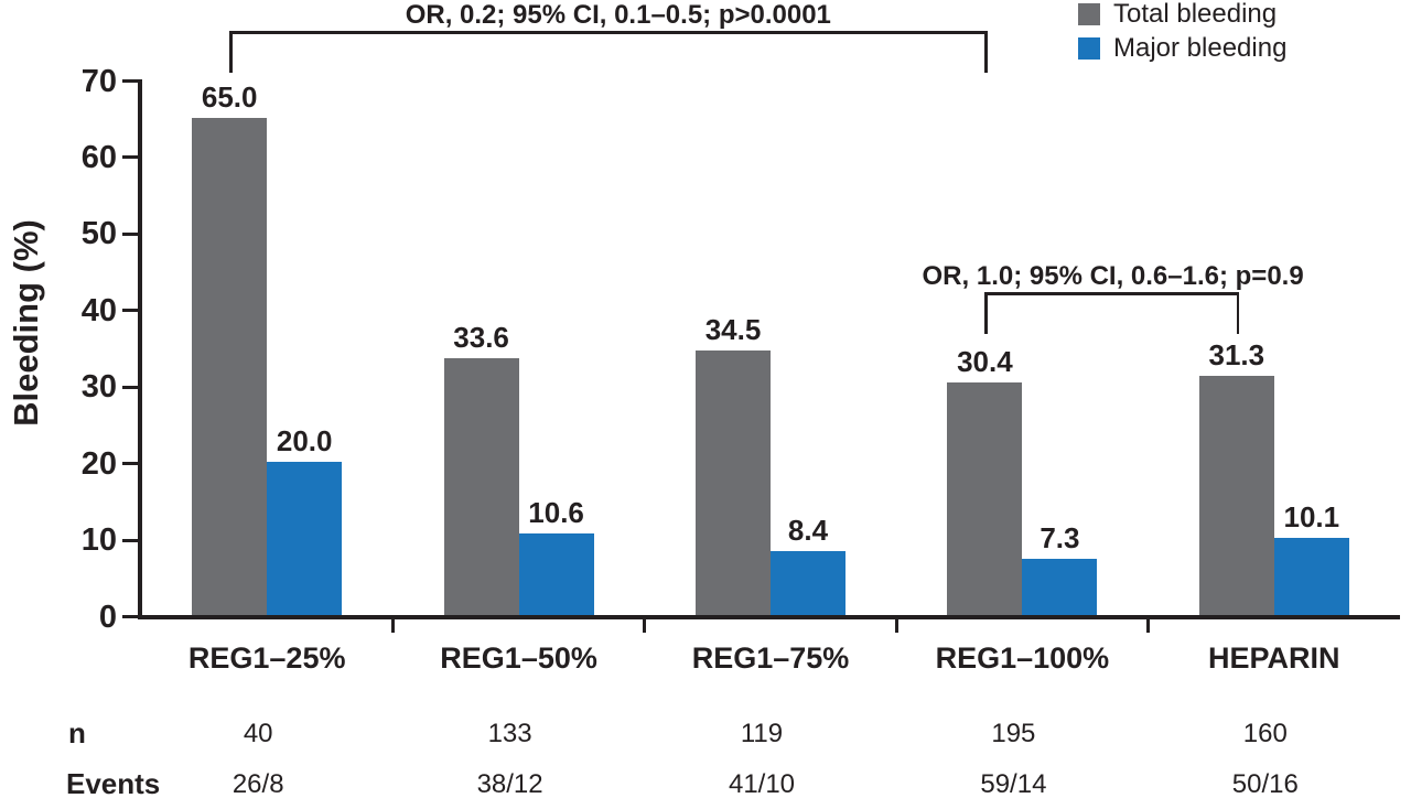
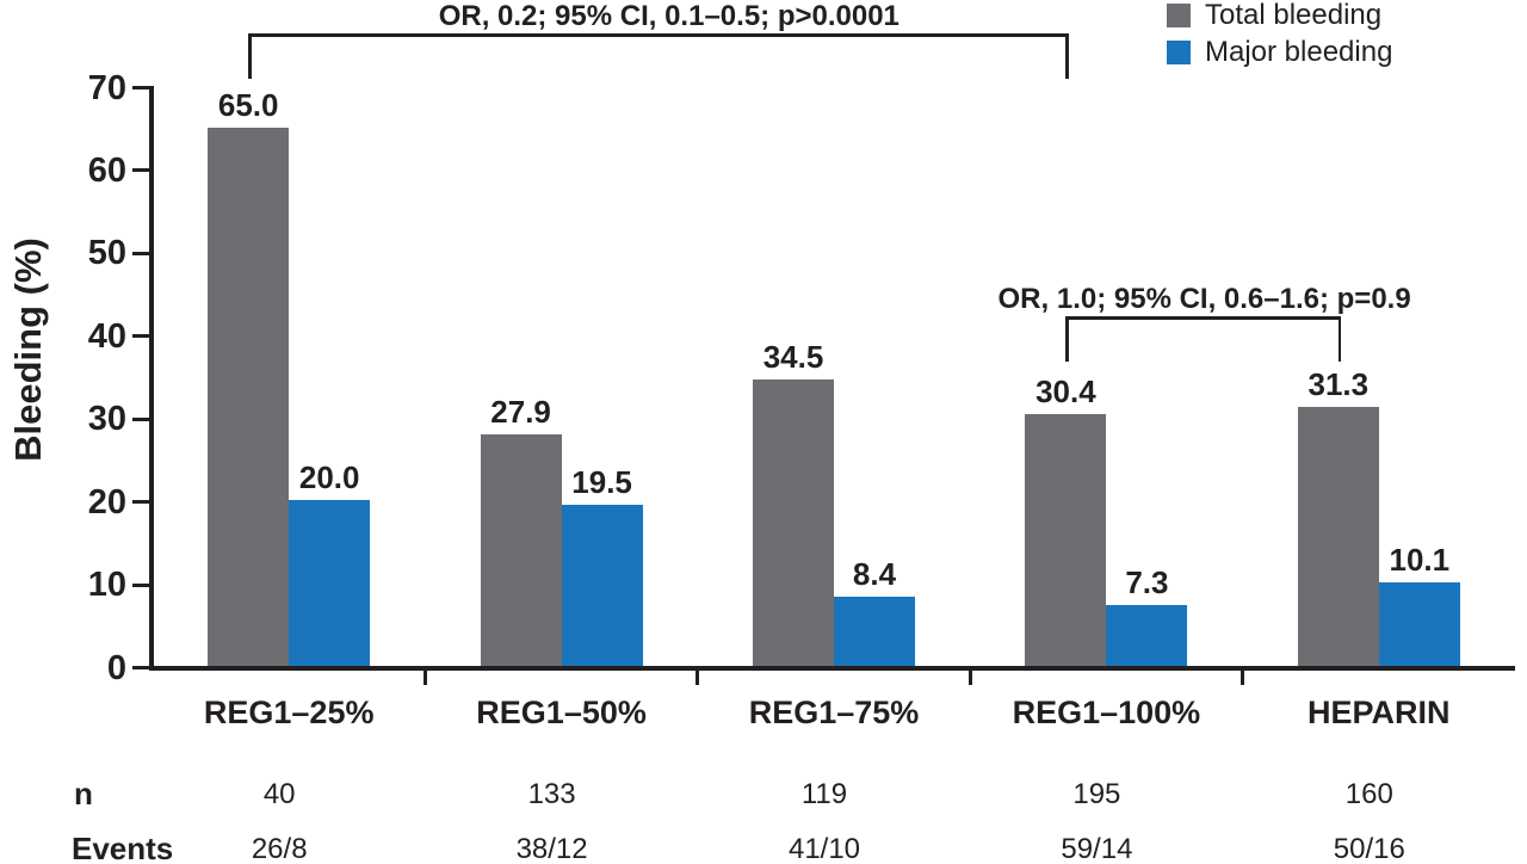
Total bleeding/REG1–50%: 33.6 -> 27.9
Major bleeding/REG1–50%: 10.6 -> 19.5
